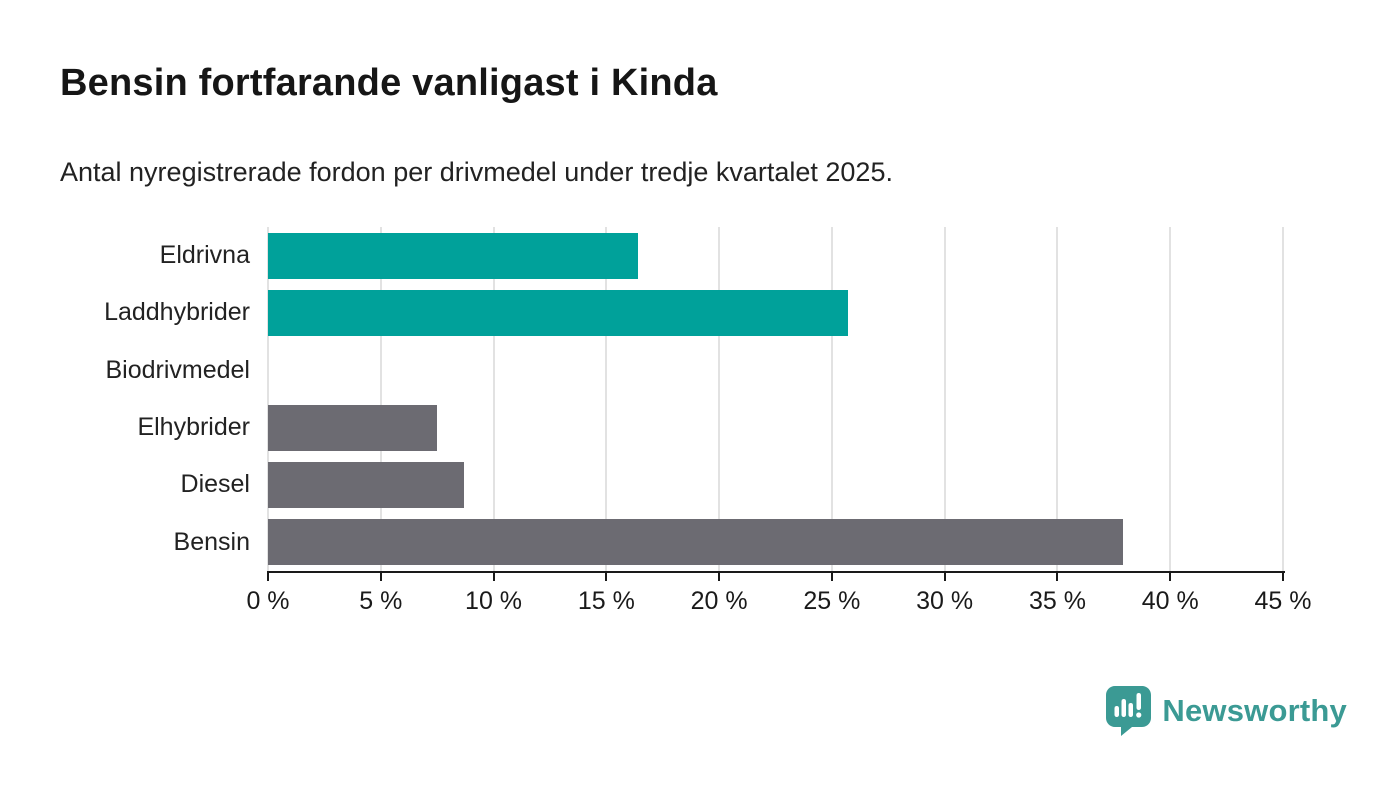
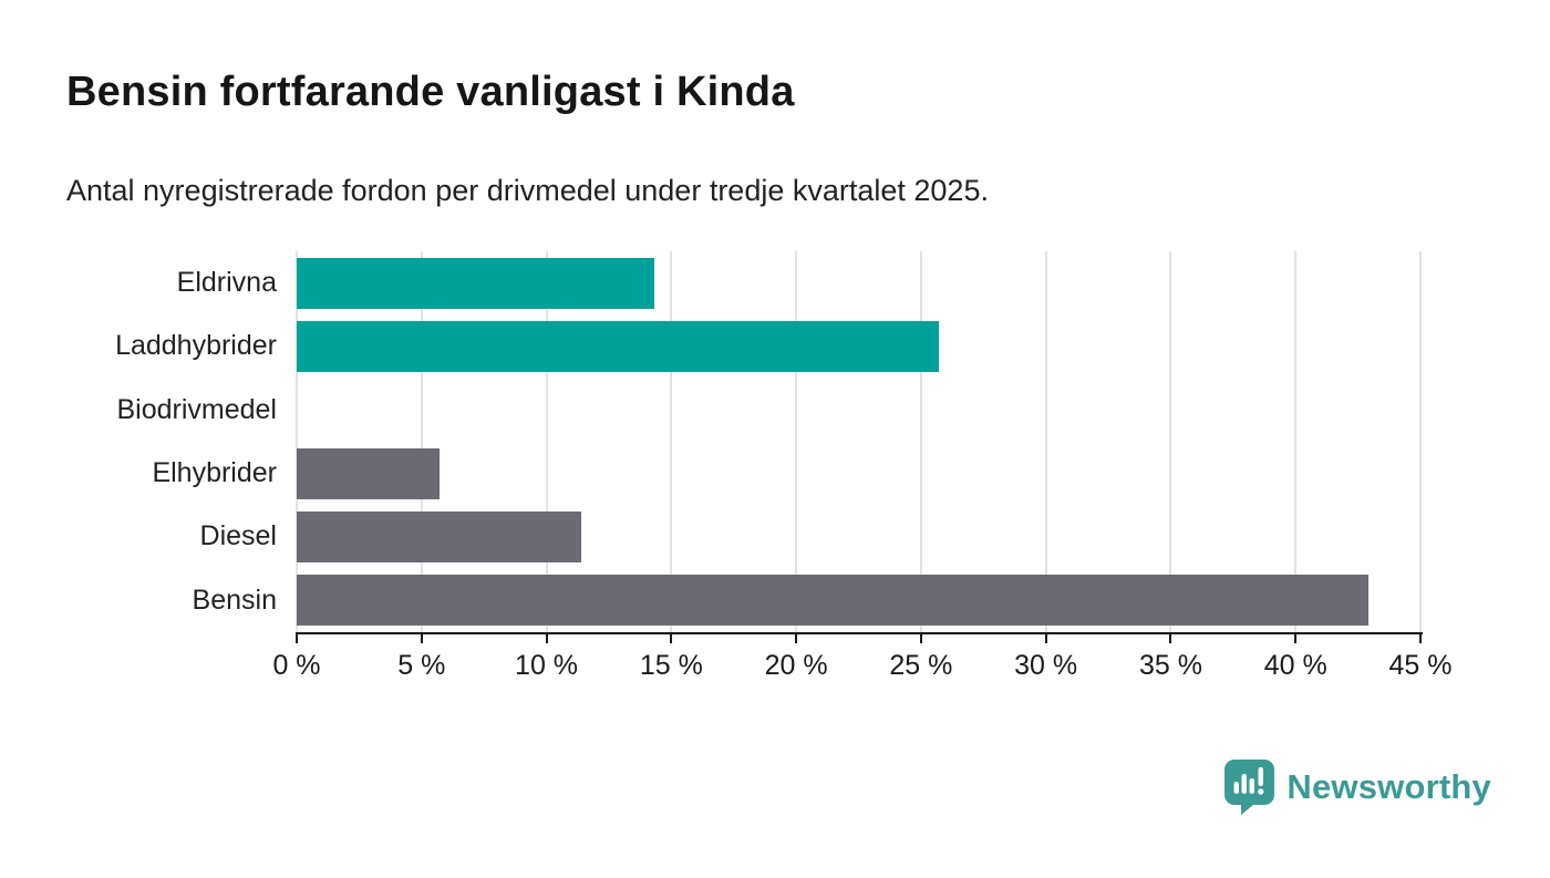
Eldrivna: 16.4% -> 14.3%
Elhybrider: 7.5% -> 5.7%
Diesel: 8.7% -> 11.4%
Bensin: 37.9% -> 42.9%
